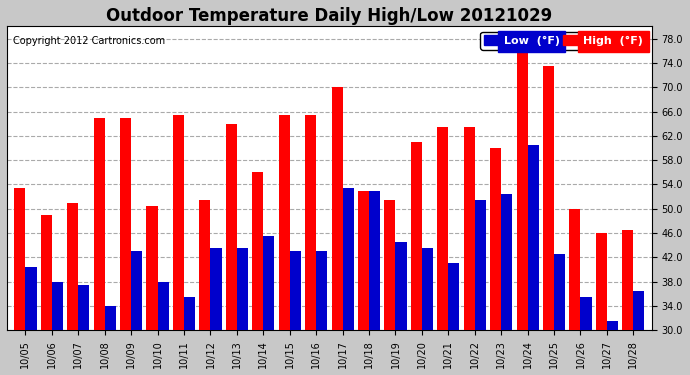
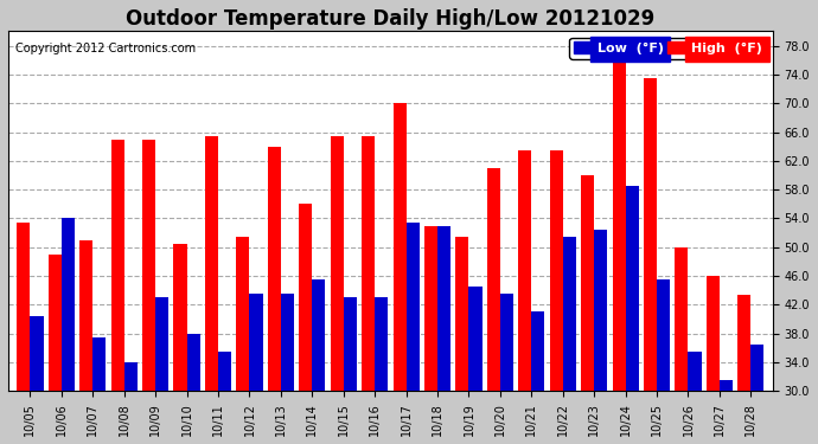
Low (°F)/10/06: 38.0 -> 54.0
Low (°F)/10/24: 60.5 -> 58.6
Low (°F)/10/25: 42.5 -> 45.6
High (°F)/10/28: 46.5 -> 43.4
